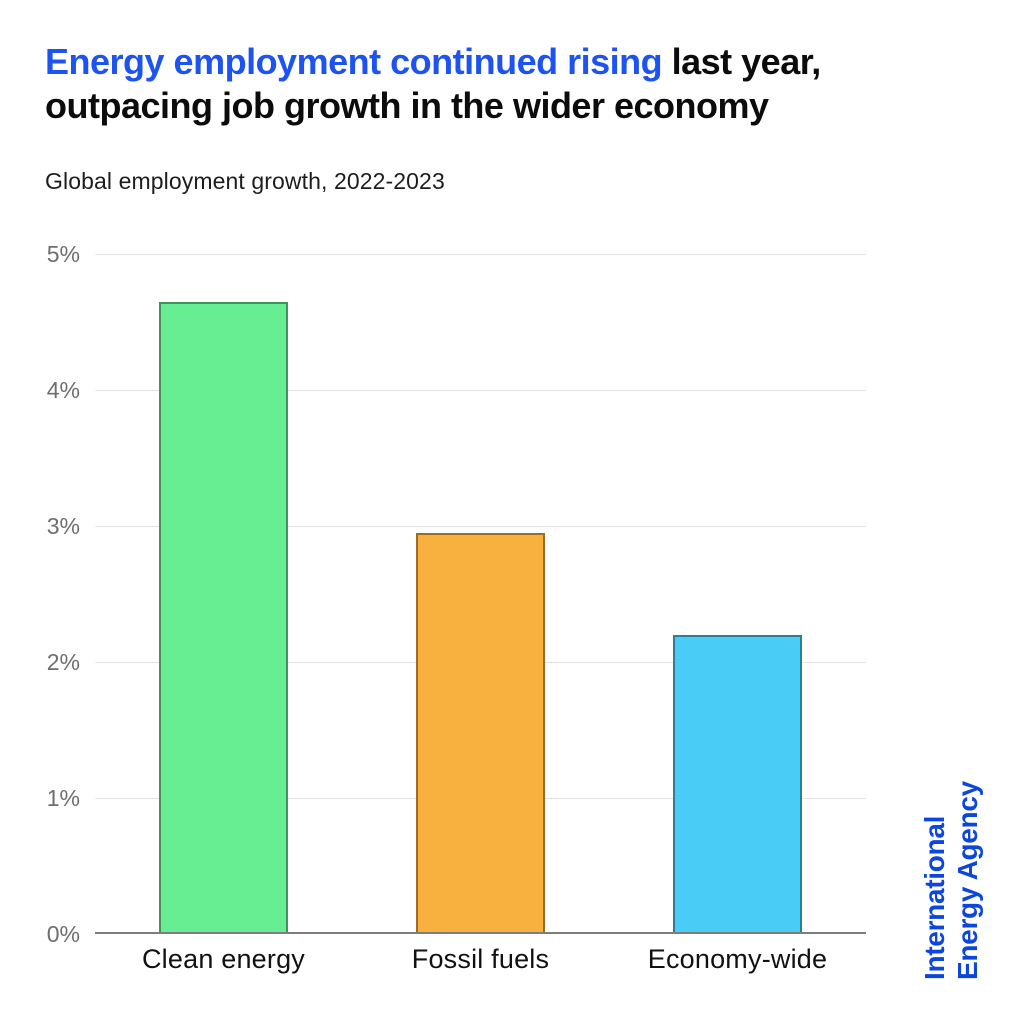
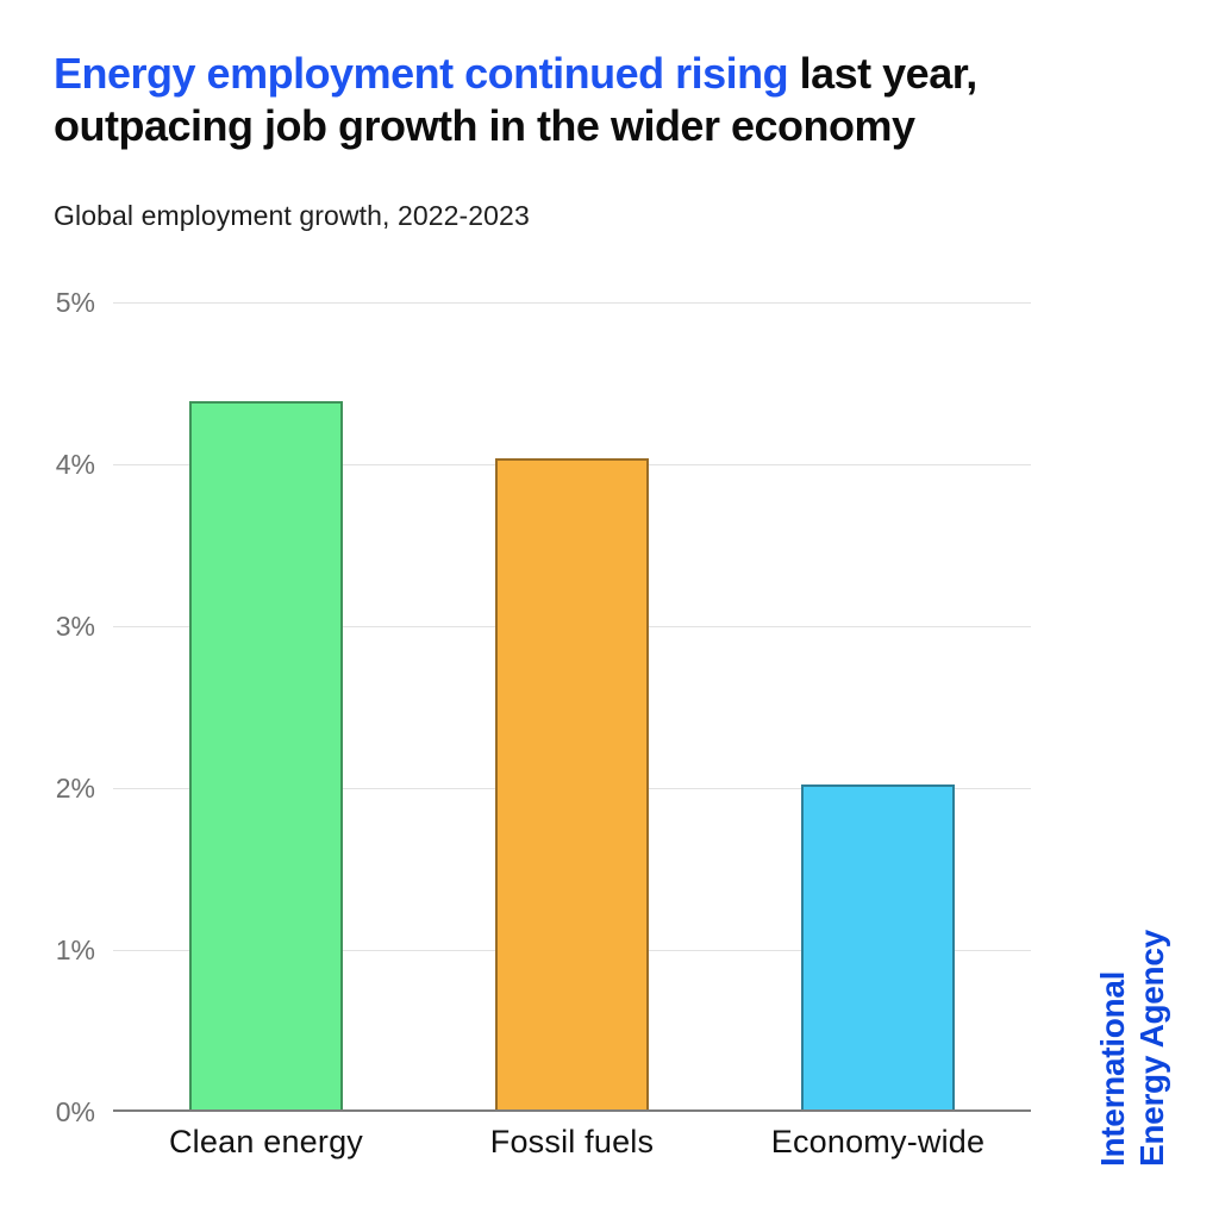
Clean energy: 4.65% -> 4.39%
Fossil fuels: 2.95% -> 4.04%
Economy-wide: 2.20% -> 2.02%
